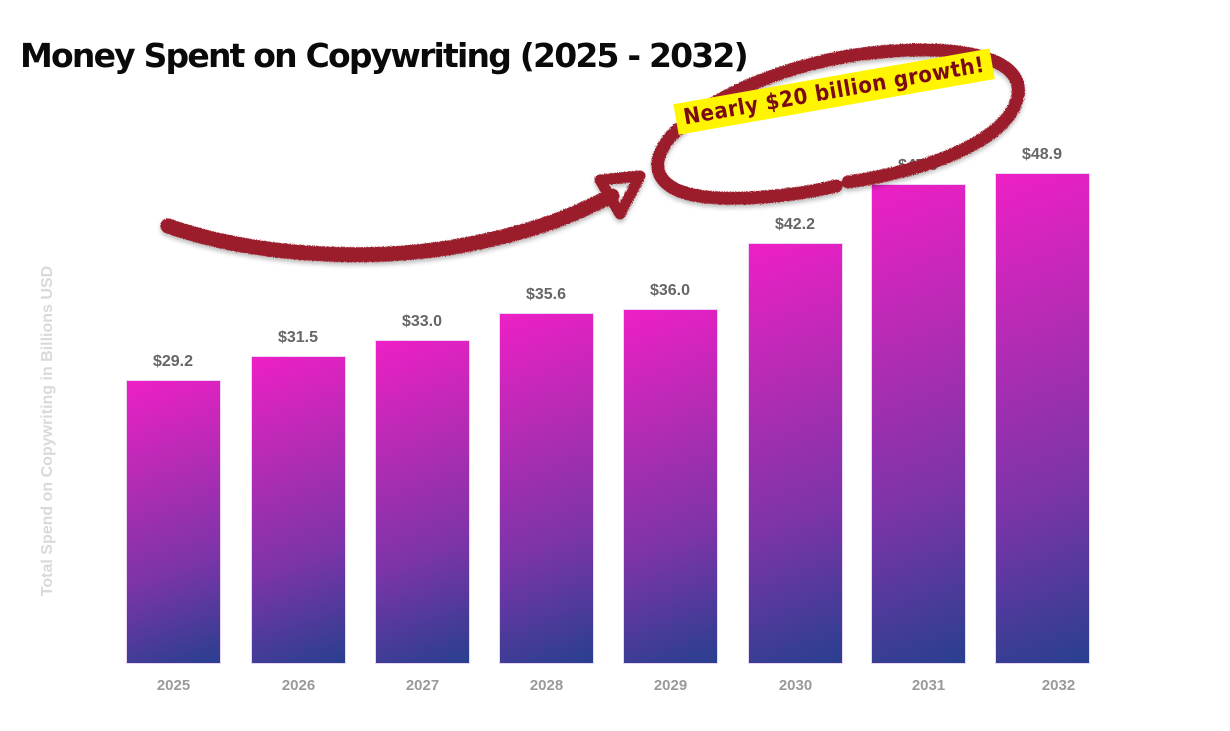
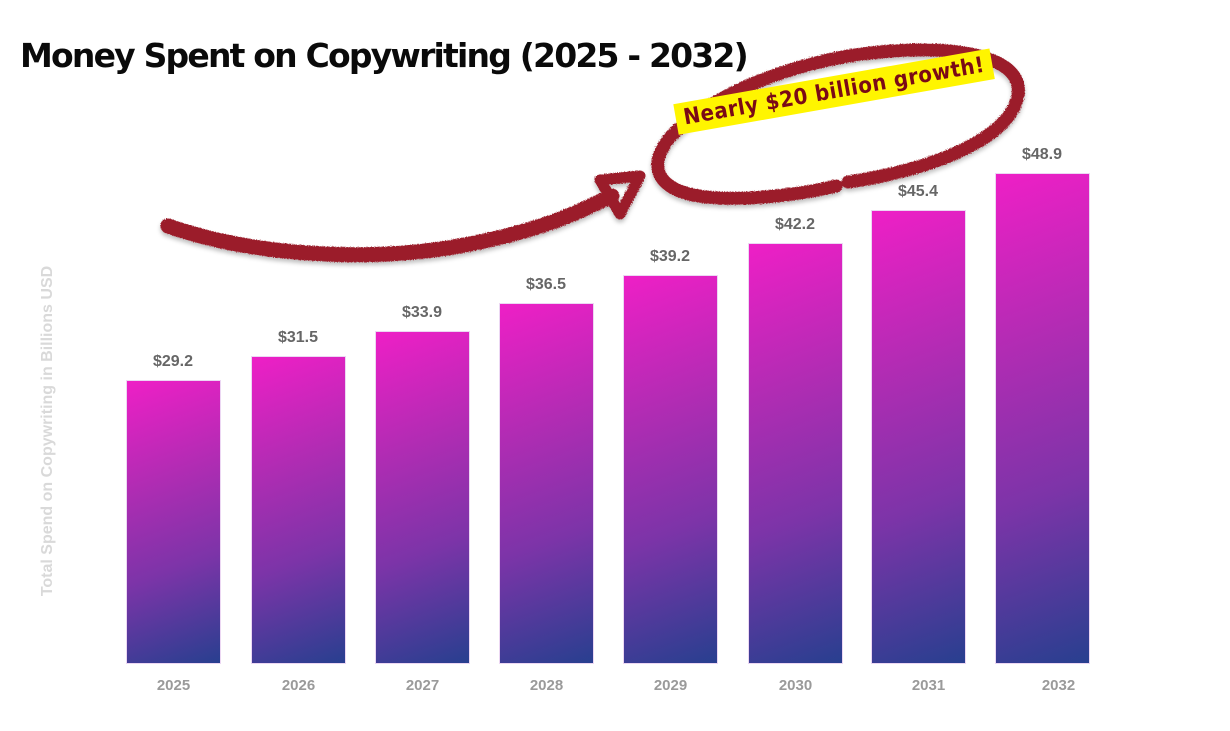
2027: $33.0 -> $33.9
2028: $35.6 -> $36.5
2029: $36.0 -> $39.2
2031: $47.9 -> $45.4
